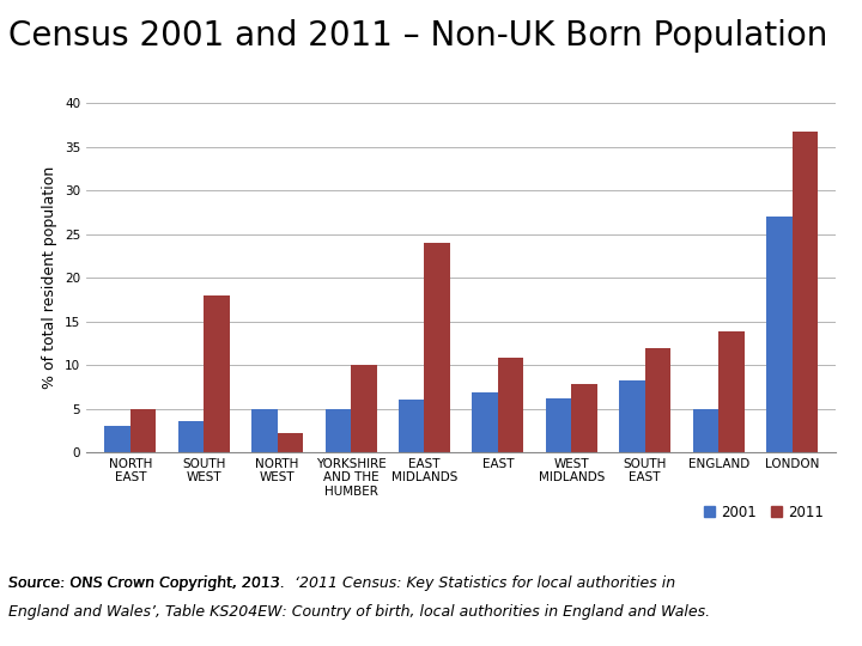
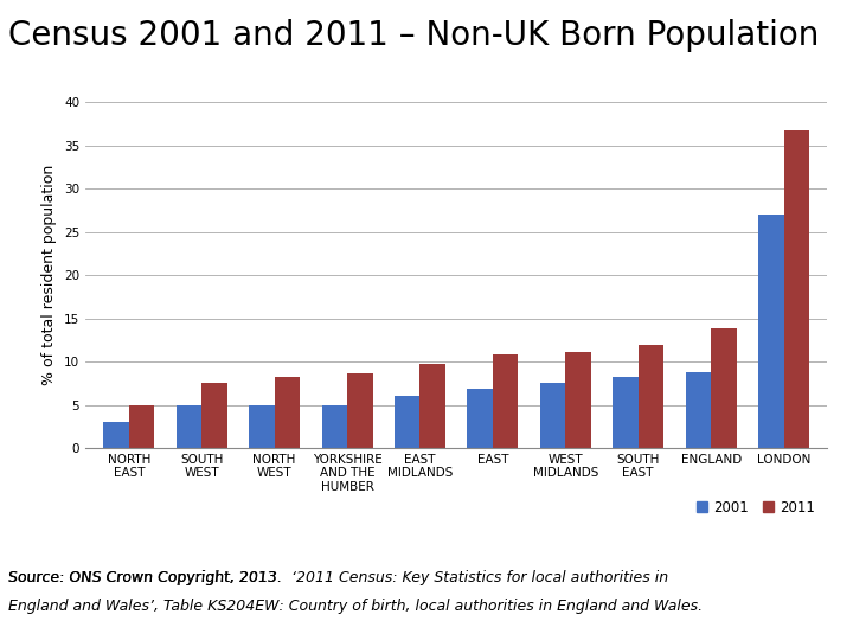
2001/SOUTH WEST: 3.6 -> 5.0
2011/SOUTH WEST: 18.0 -> 7.6
2011/NORTH WEST: 2.2 -> 8.2
2011/YORKSHIRE AND THE HUMBER: 10.0 -> 8.7
2011/EAST MIDLANDS: 24.0 -> 9.8
2001/WEST MIDLANDS: 6.2 -> 7.5
2011/WEST MIDLANDS: 7.8 -> 11.1
2001/ENGLAND: 5.0 -> 8.8
